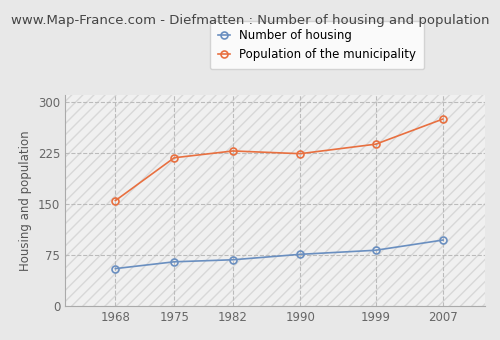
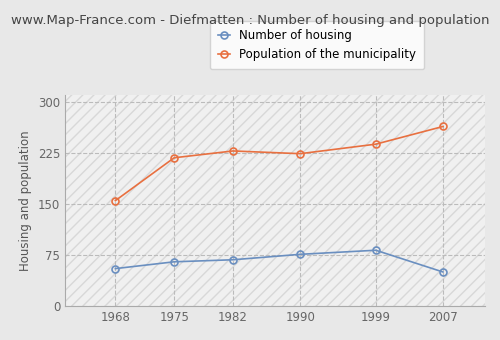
Number of housing/2007: 97 -> 50
Population of the municipality/2007: 275 -> 264
